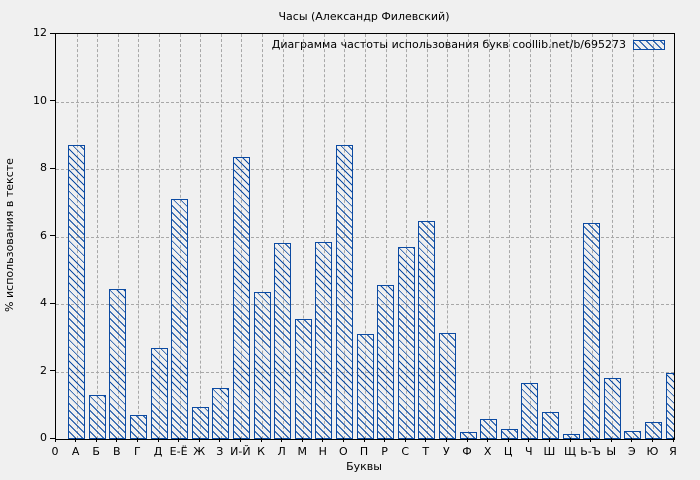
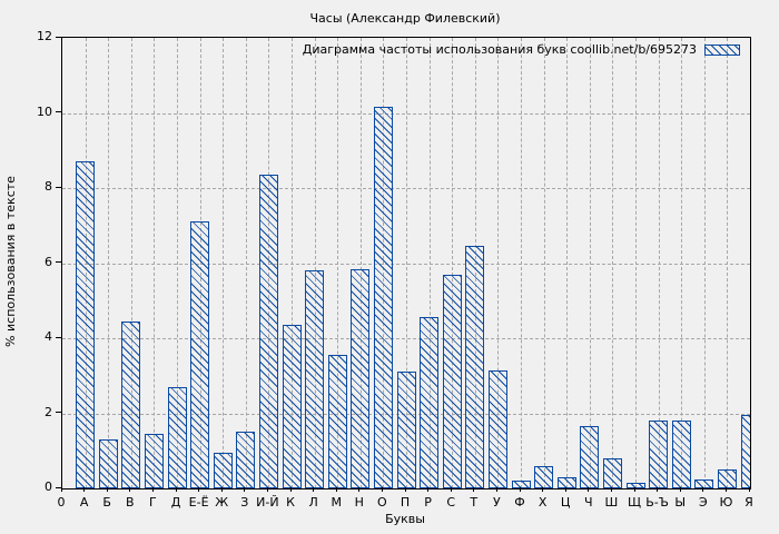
Г: 0.7 -> 1.4
О: 8.7 -> 10.2
Ь-Ъ: 6.4 -> 1.8
